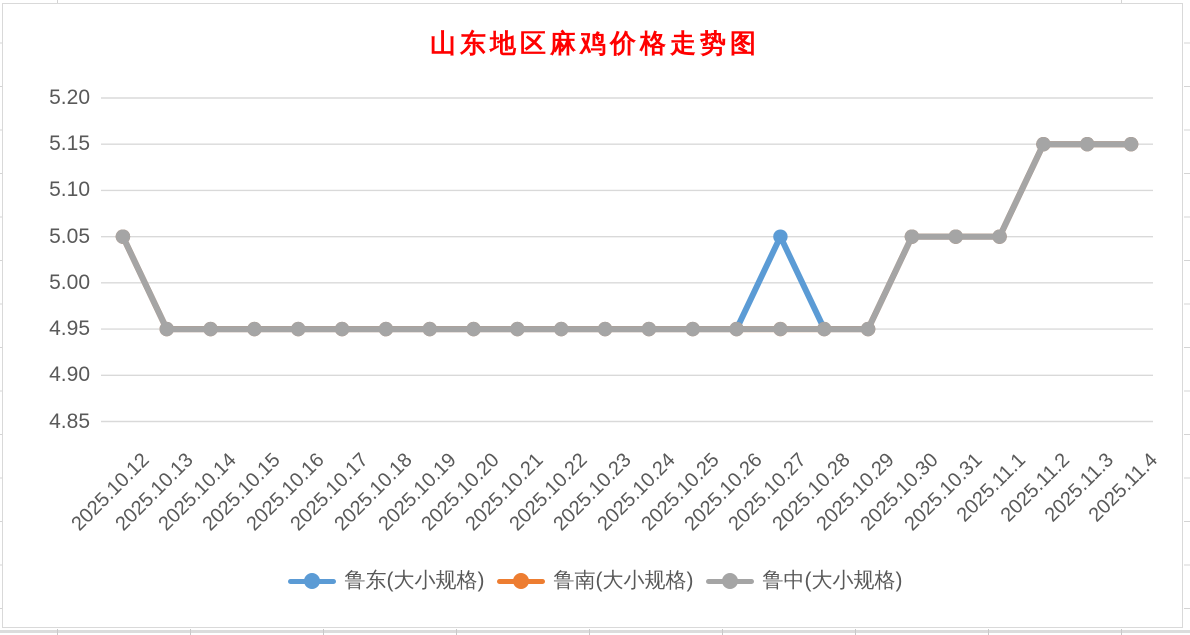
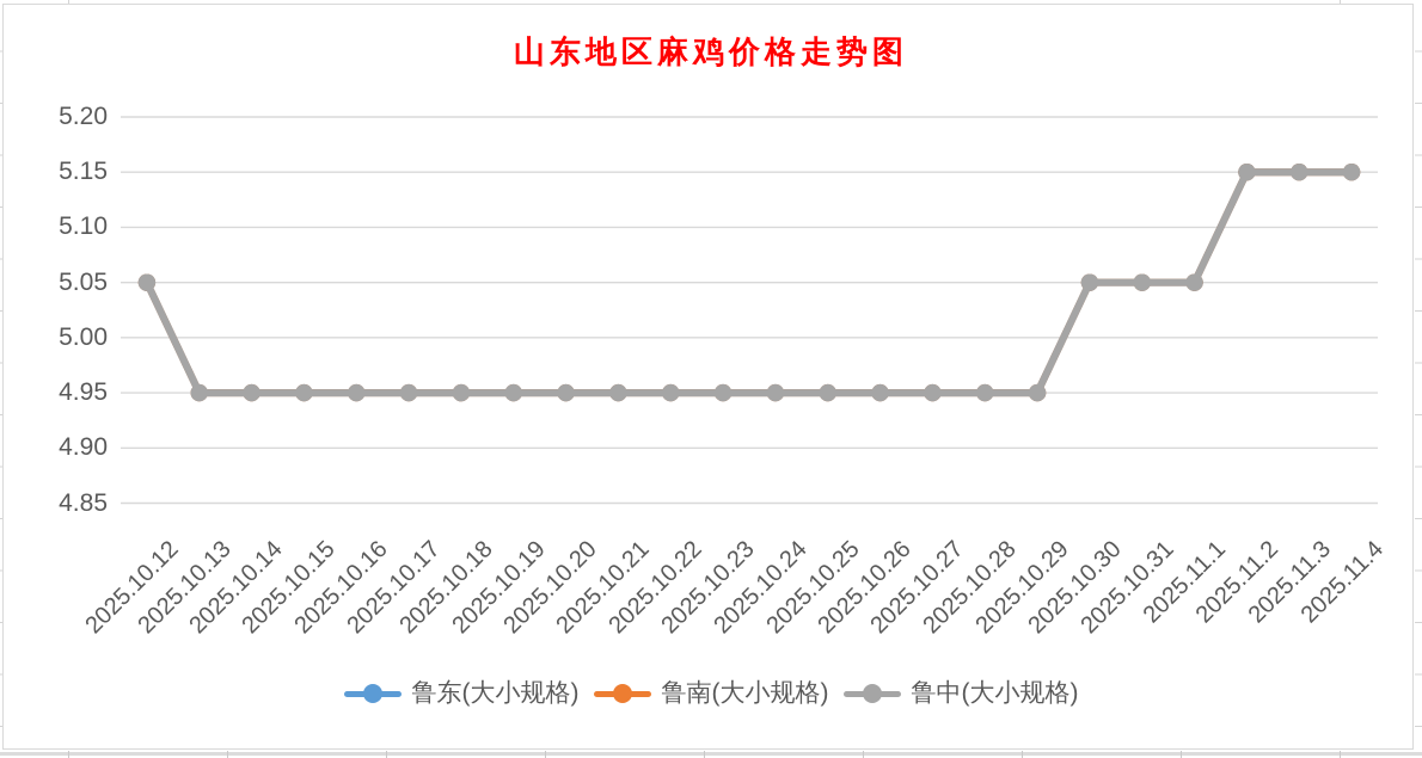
鲁东(大小规格)/2025.10.27: 5.05 -> 4.95
